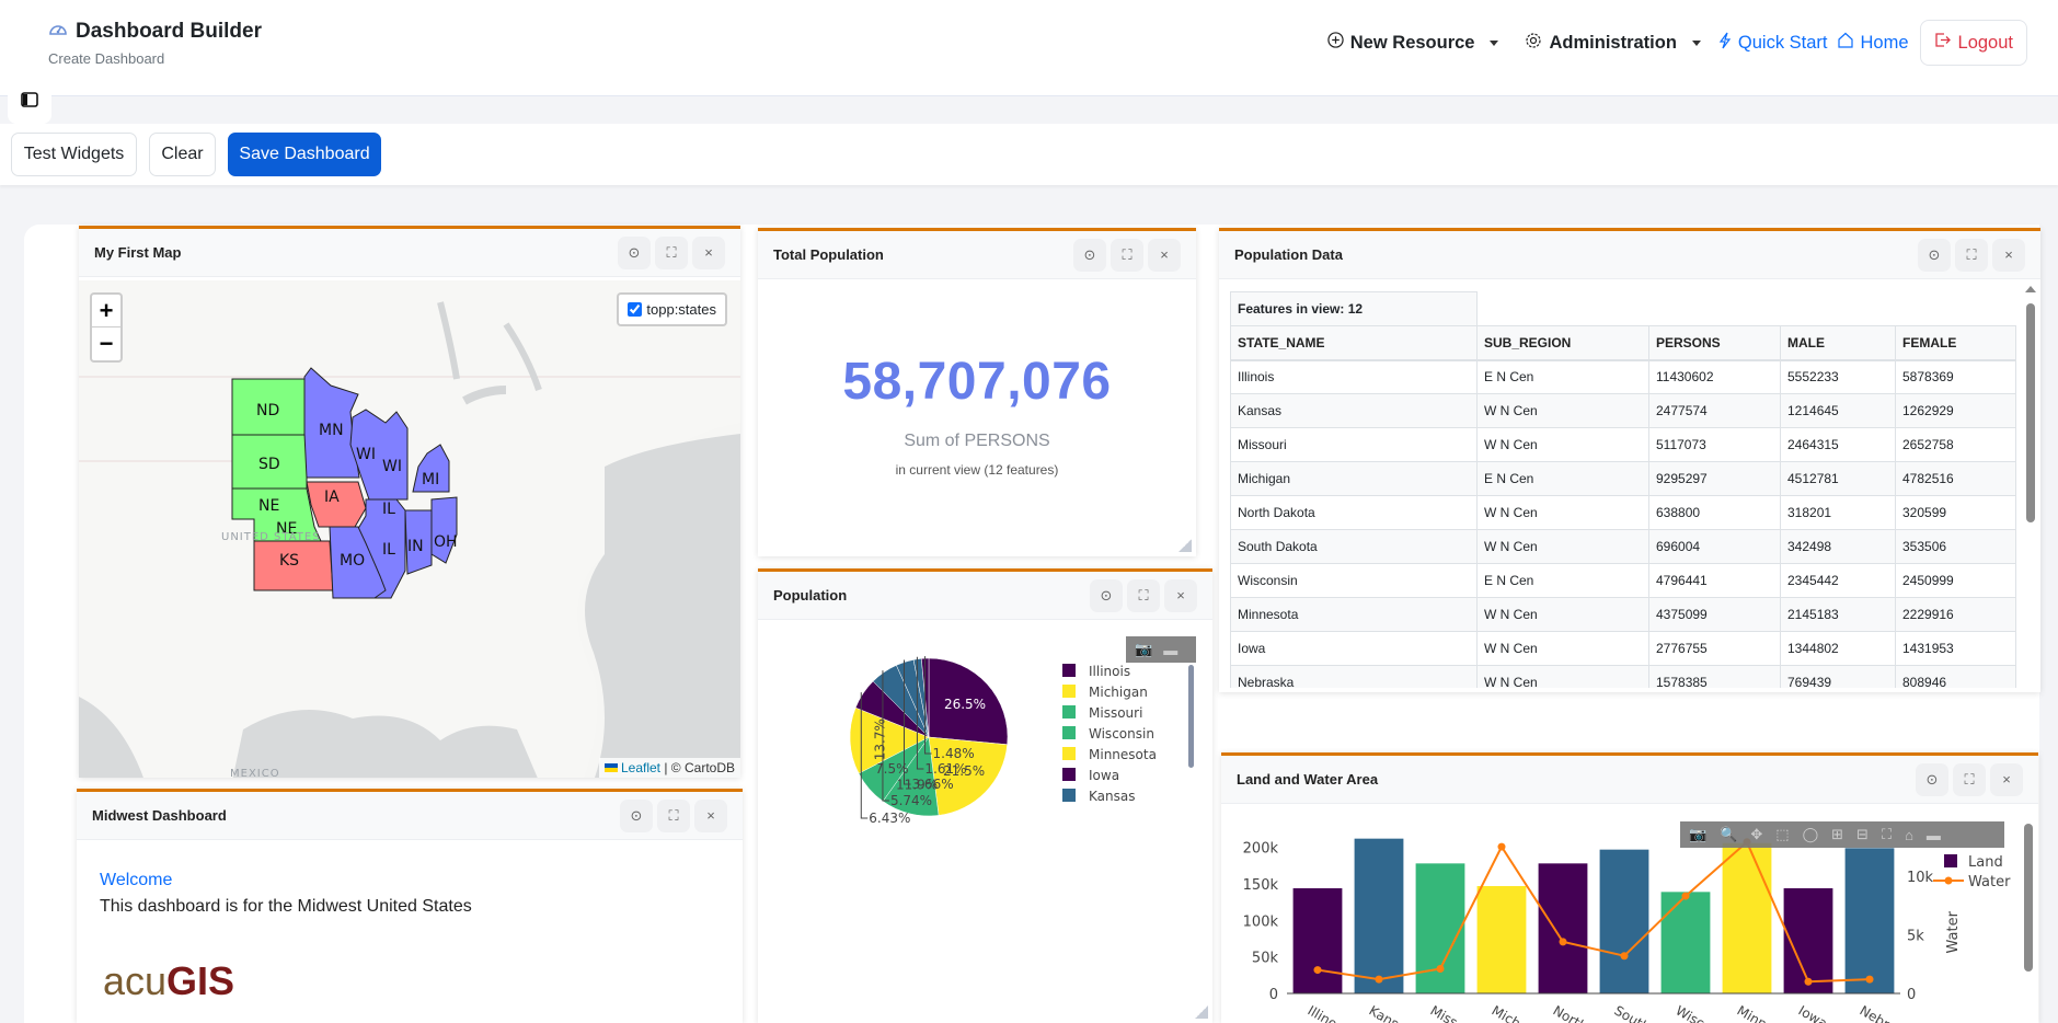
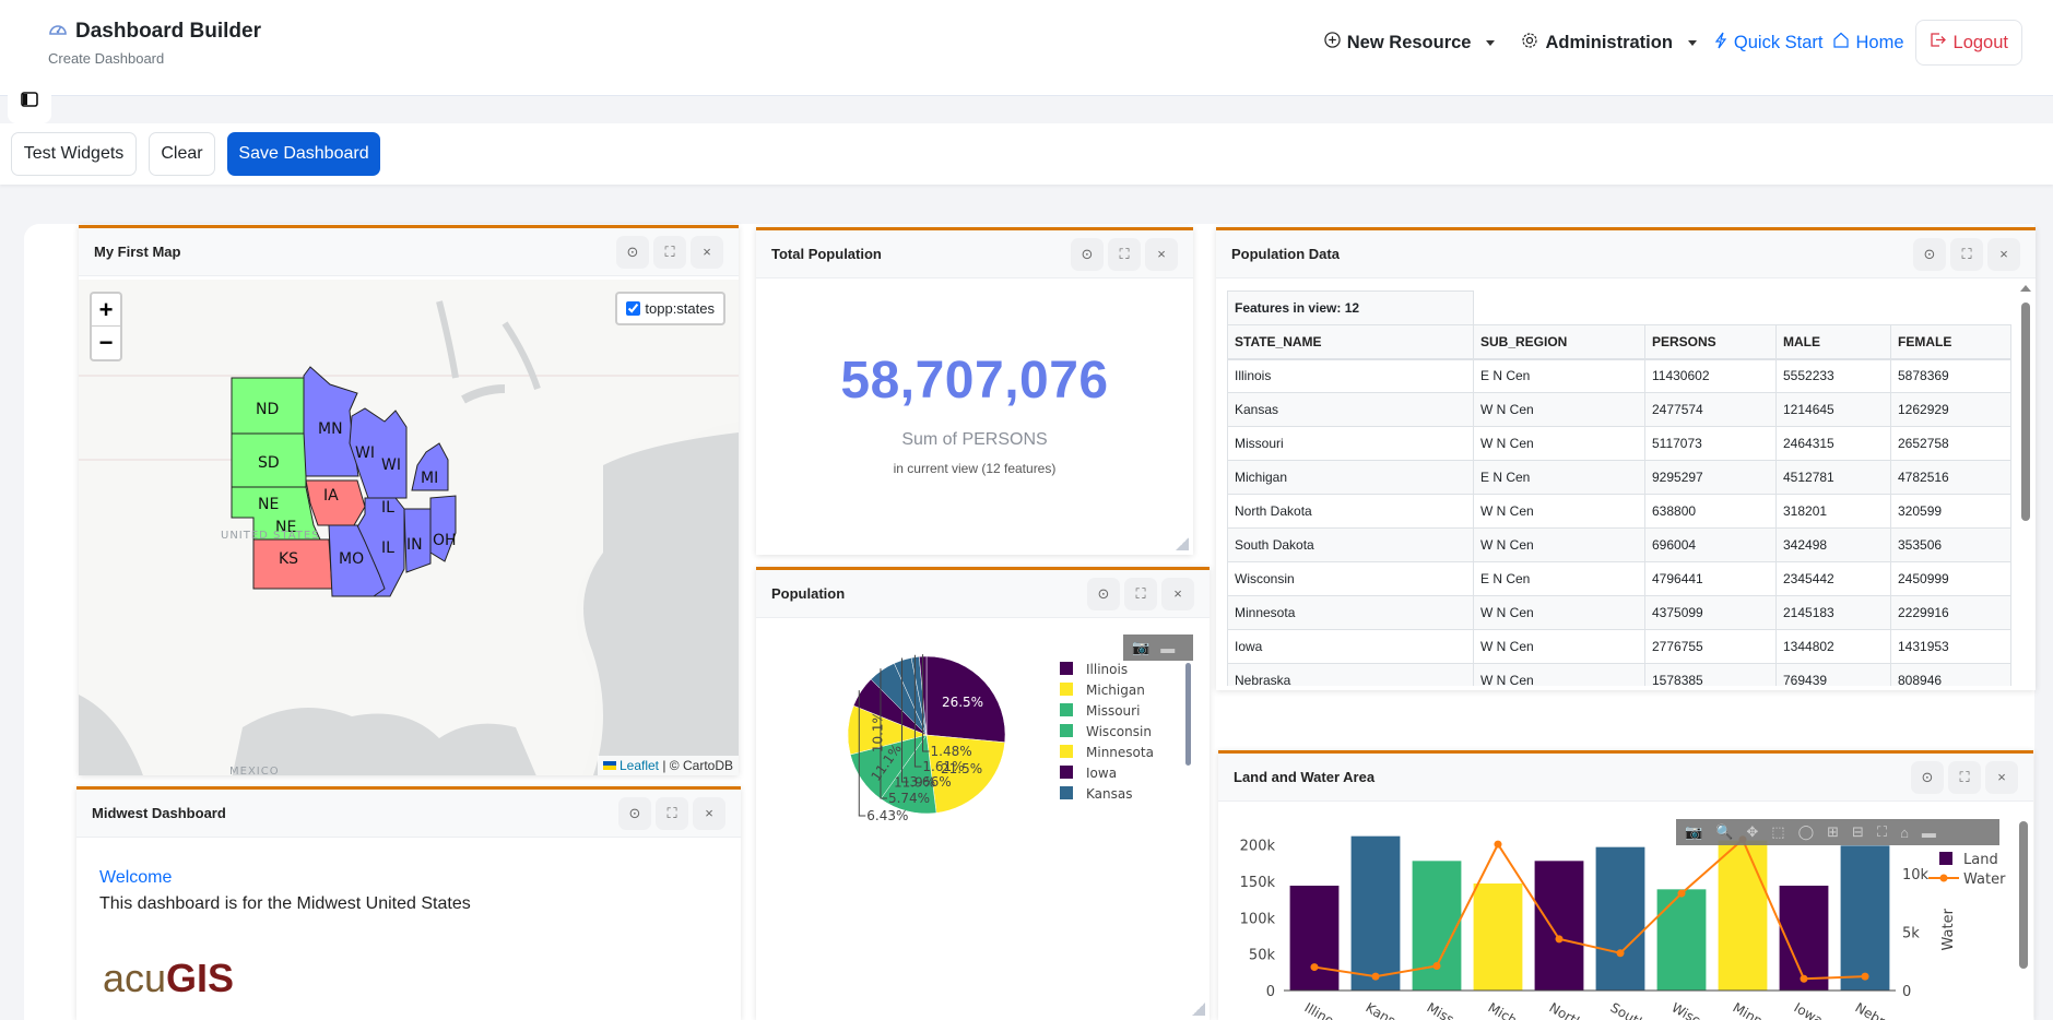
Population/Wisconsin: 7.5% -> 11.1%
Population/Minnesota: 13.7% -> 10.1%
